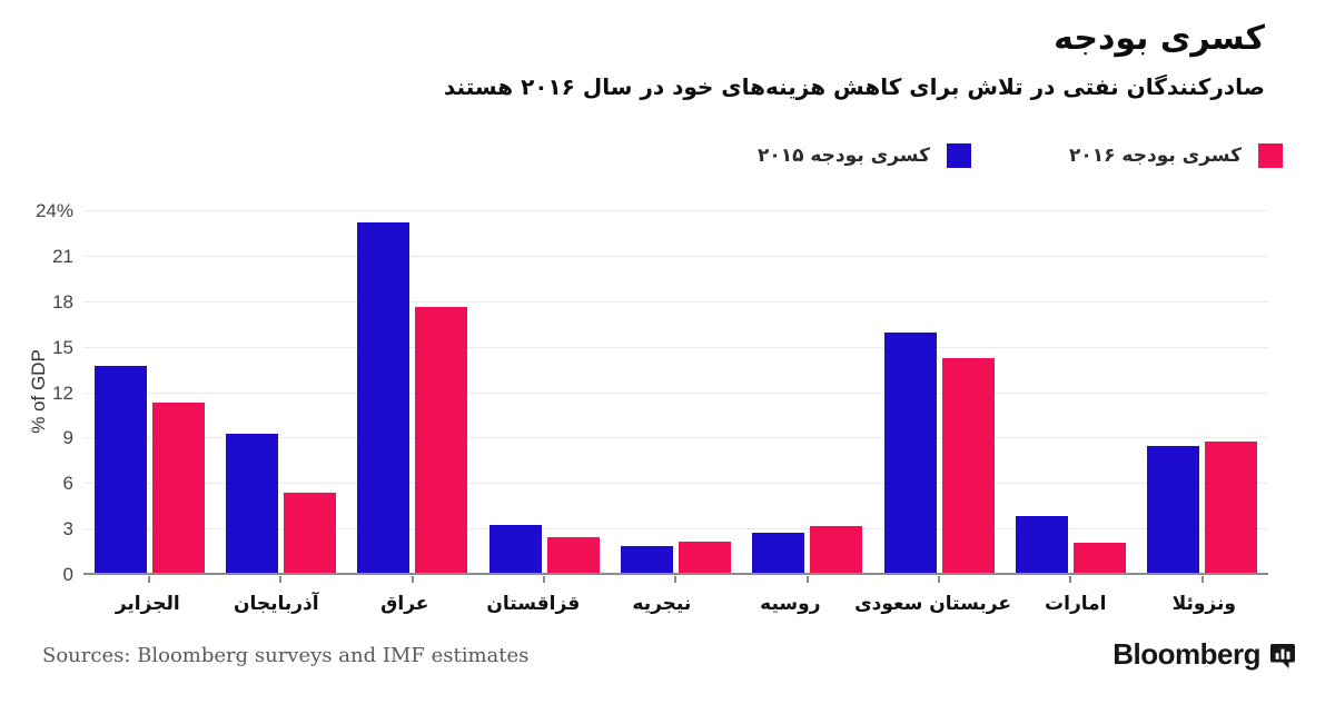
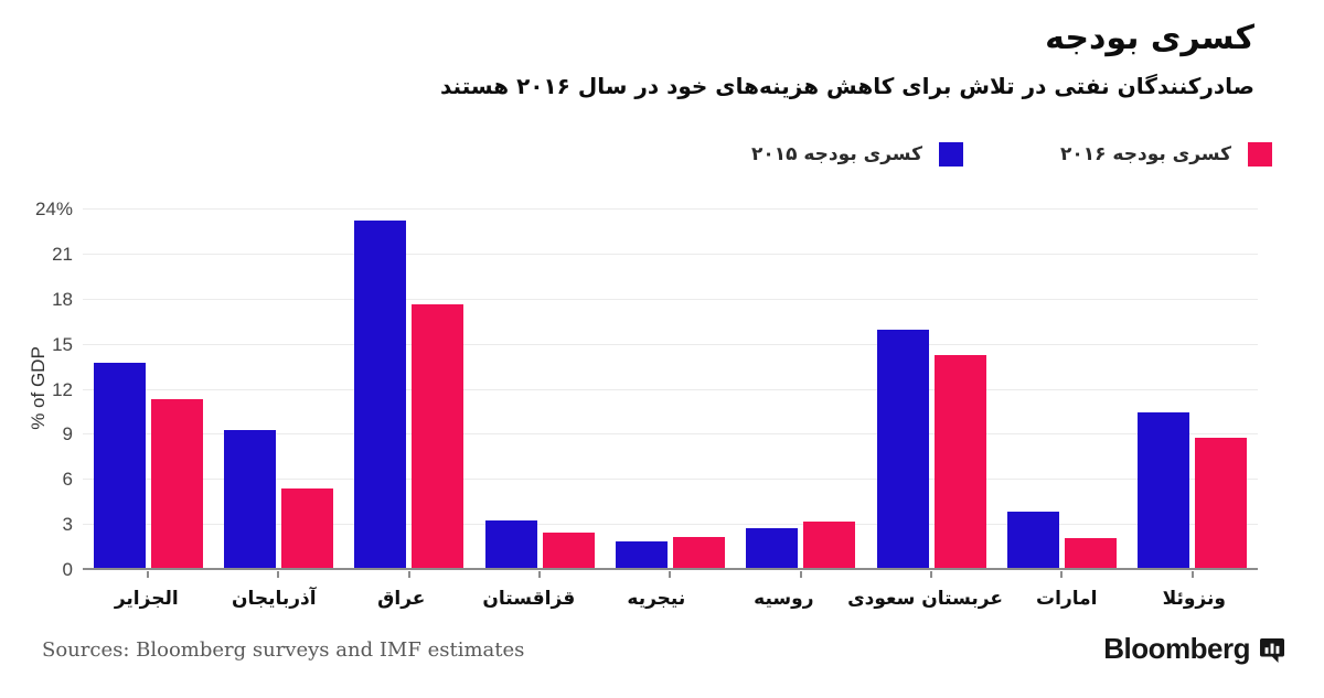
کسری بودجه ۲۰۱۵/ونزوئلا: 8.5% -> 10.5%
